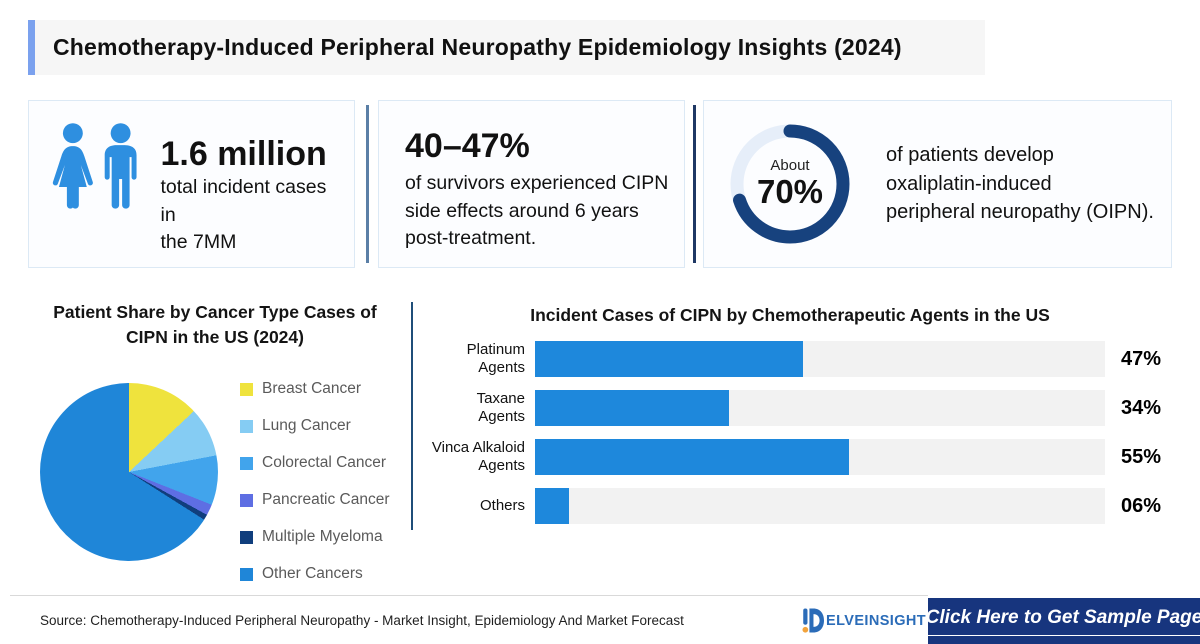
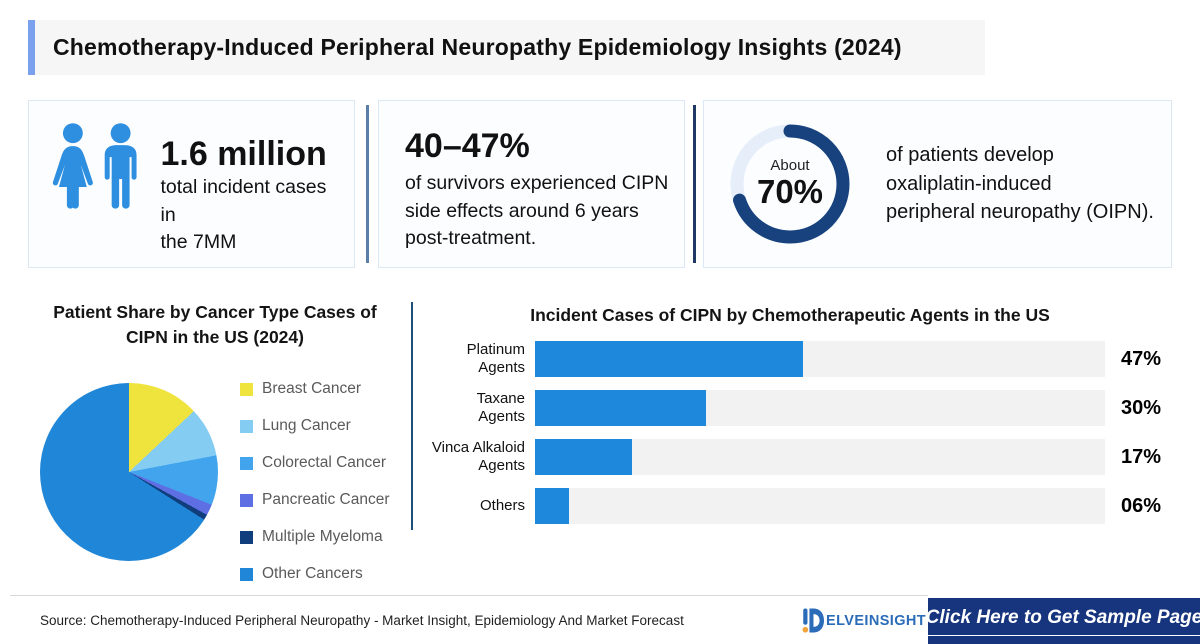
Incident Cases of CIPN by Chemotherapeutic Agents in the US/Taxane Agents: 34% -> 30%
Incident Cases of CIPN by Chemotherapeutic Agents in the US/Vinca Alkaloid Agents: 55% -> 17%
